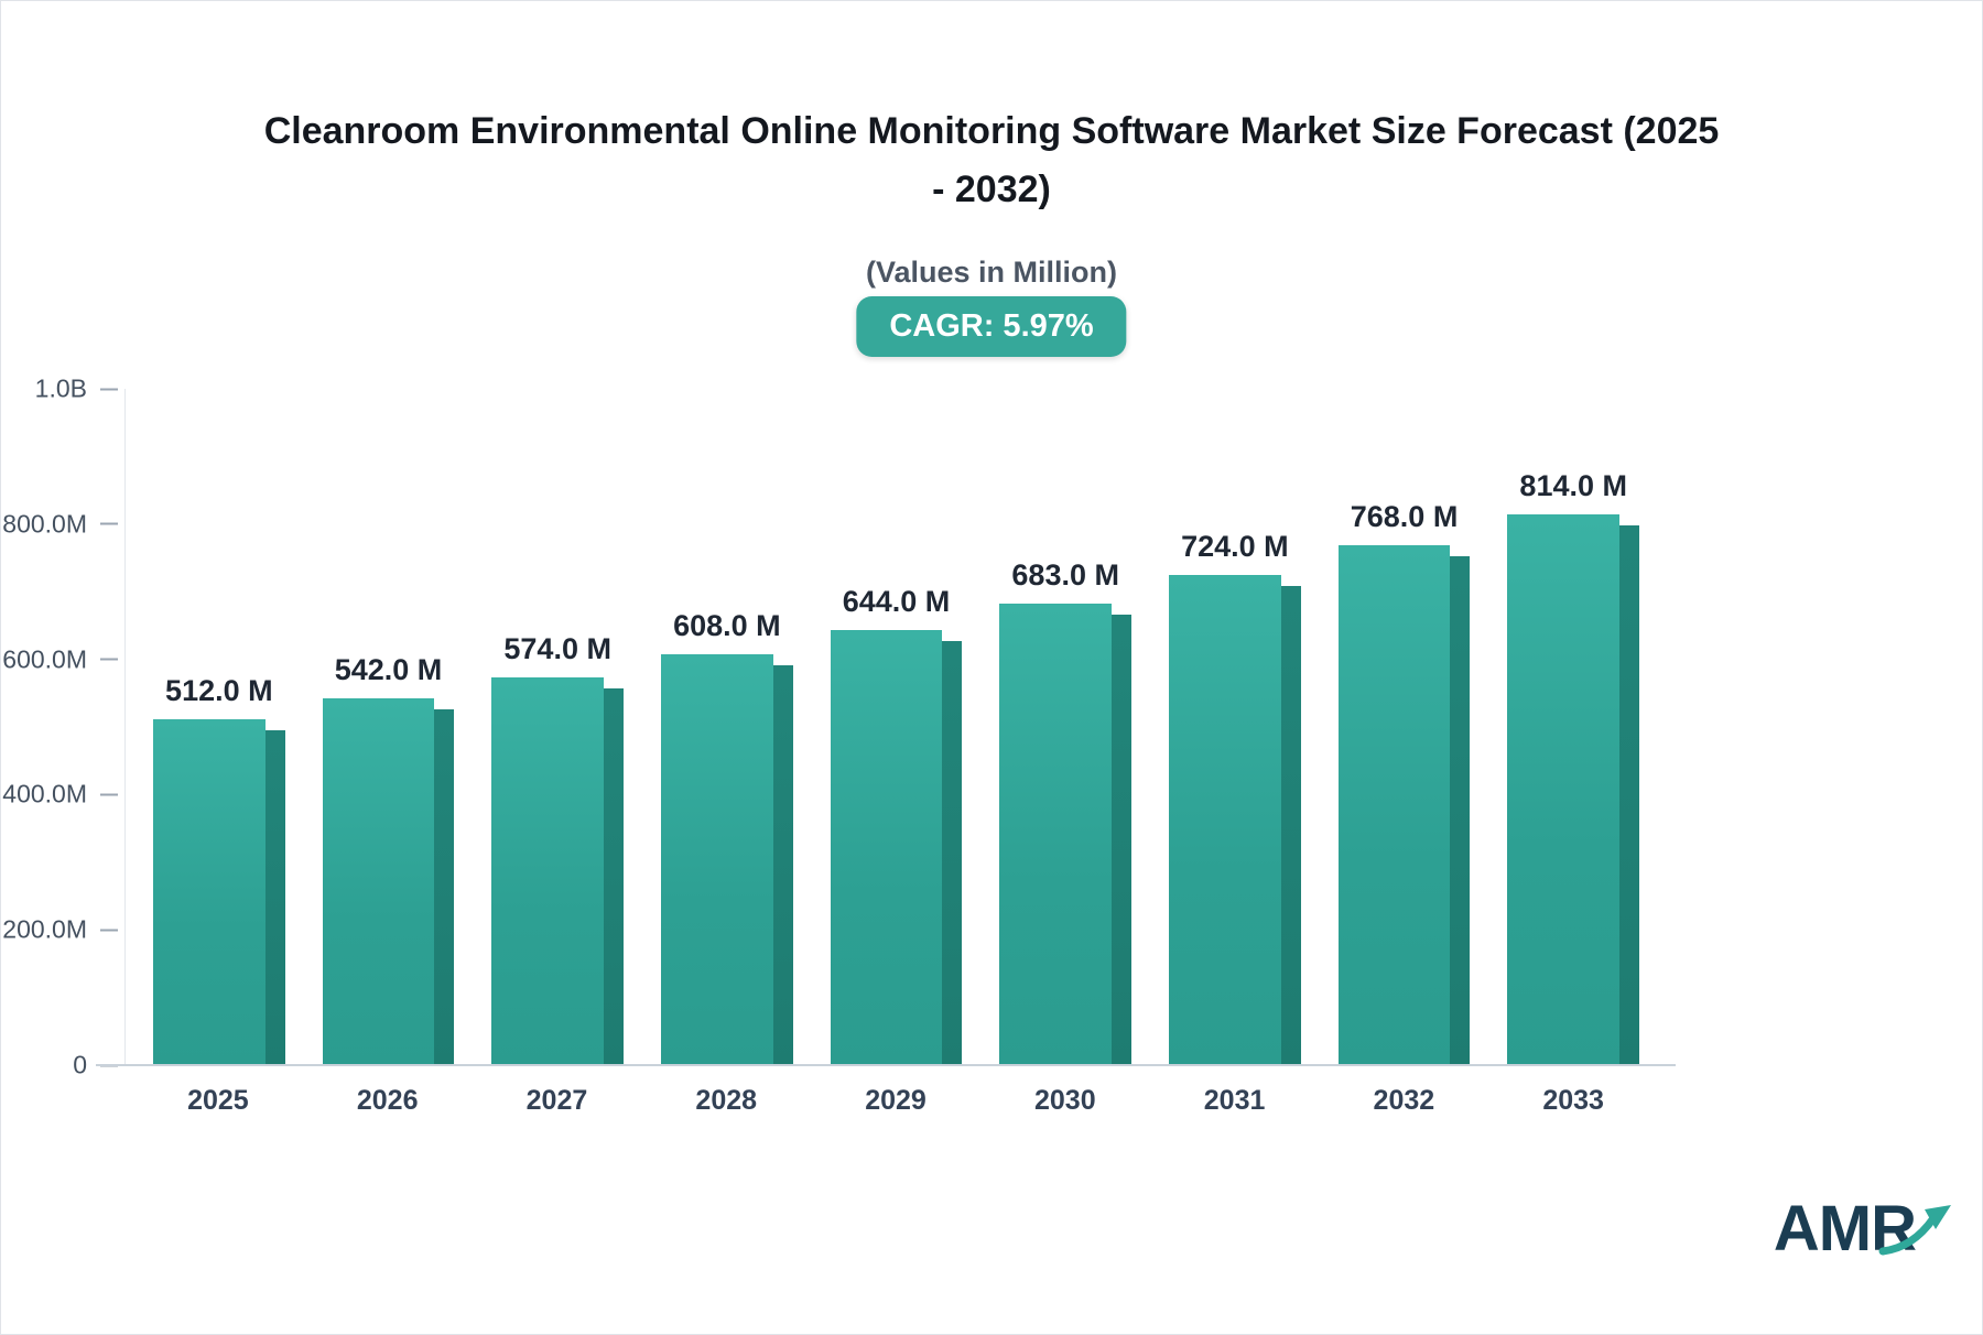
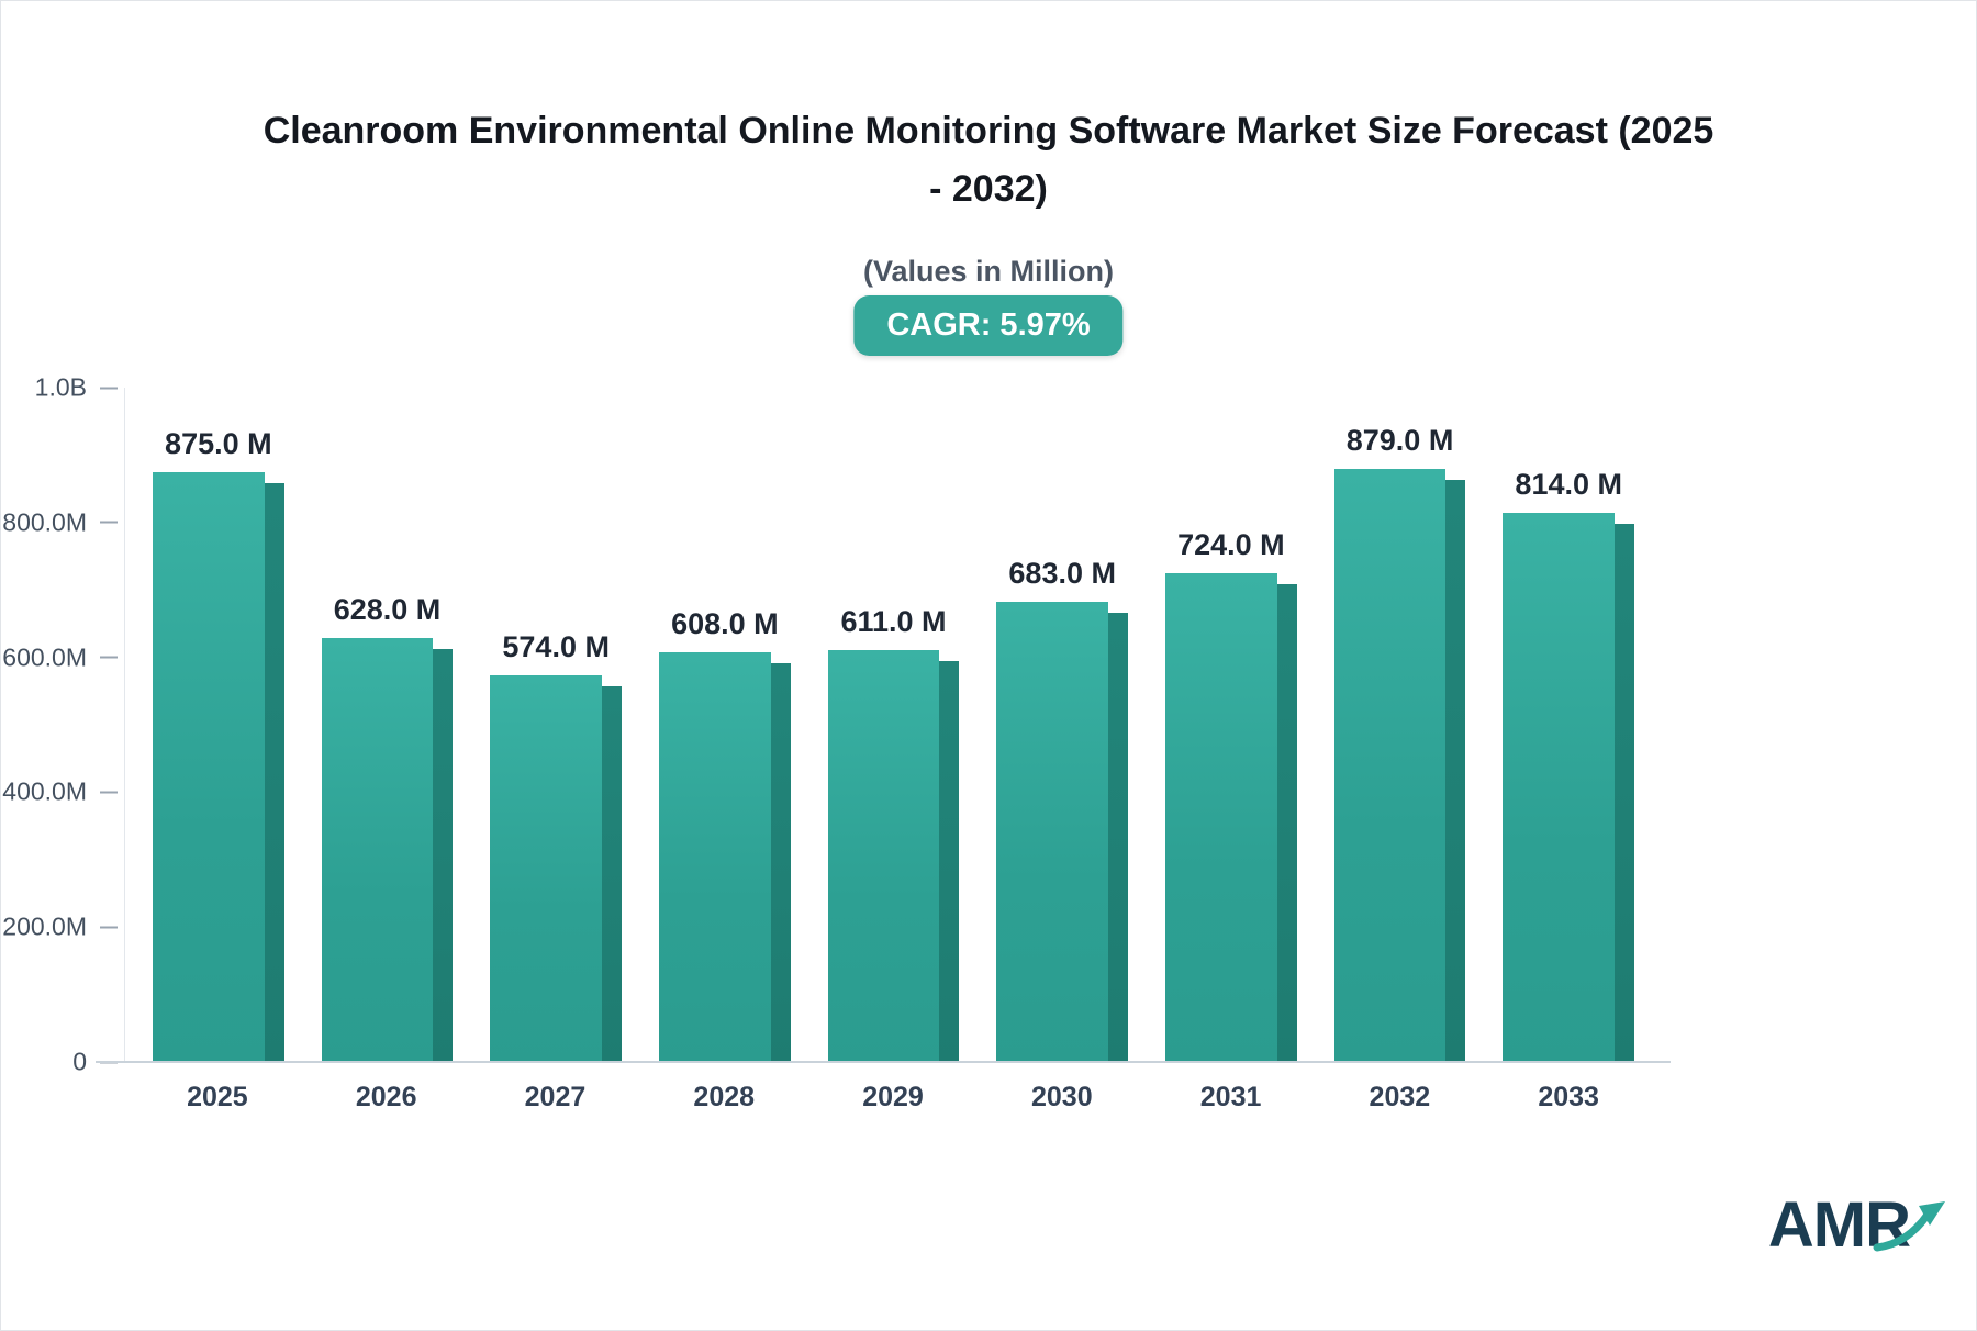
2025: 512.0 -> 875.0
2026: 542.0 -> 628.0
2029: 644.0 -> 611.0
2032: 768.0 -> 879.0
